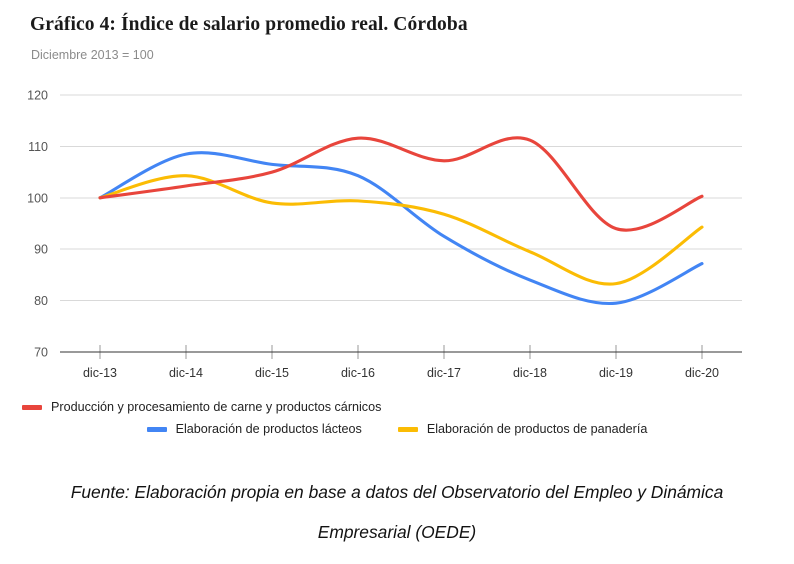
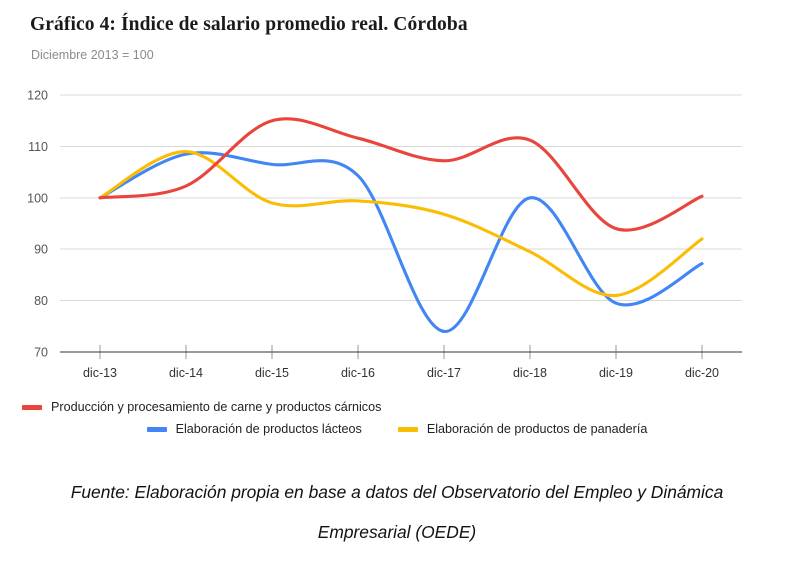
Elaboración de productos de panadería/dic-14: 104 -> 109
Producción y procesamiento de carne y productos cárnicos/dic-15: 105 -> 115
Elaboración de productos lácteos/dic-17: 92 -> 74
Elaboración de productos lácteos/dic-18: 84 -> 100
Elaboración de productos de panadería/dic-19: 83 -> 81
Elaboración de productos de panadería/dic-20: 94 -> 92
